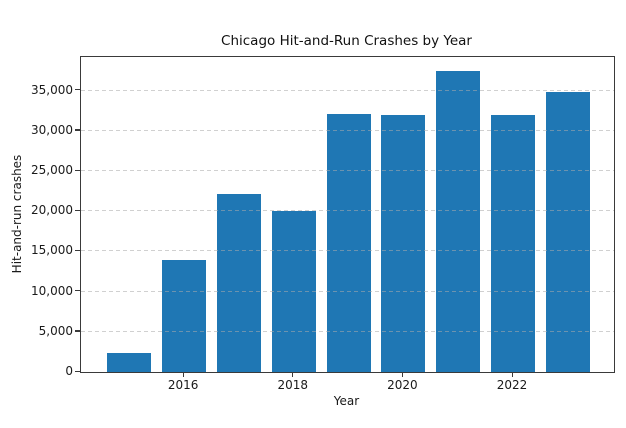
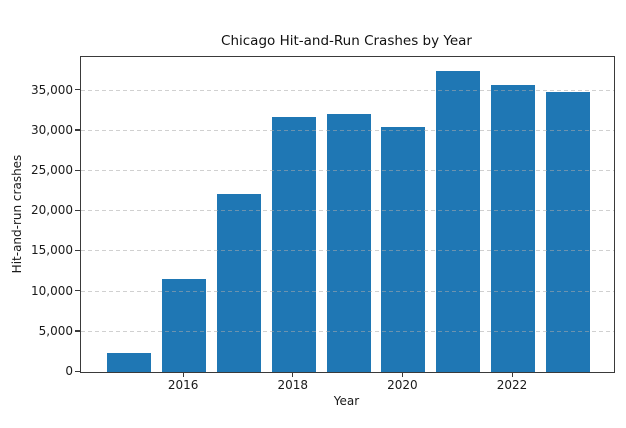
2016: 14000 -> 12000
2018: 20000 -> 32000
2020: 32000 -> 31000
2022: 32000 -> 36000
